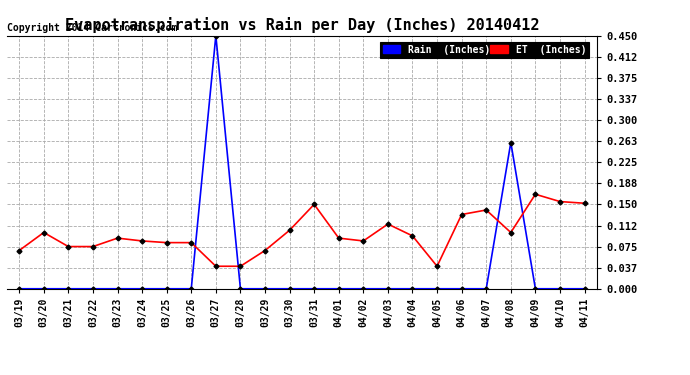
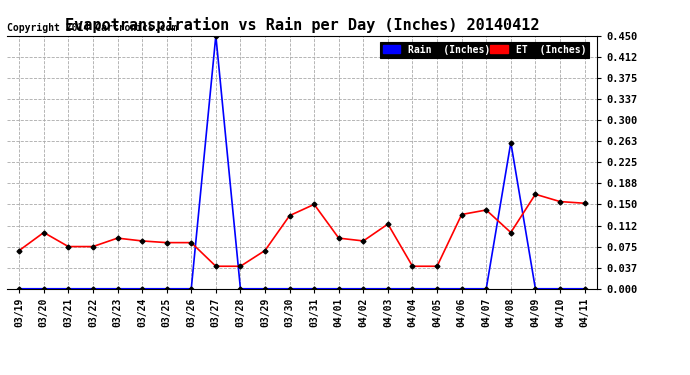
ET (Inches)/03/30: 0.104 -> 0.130
ET (Inches)/04/04: 0.094 -> 0.040
